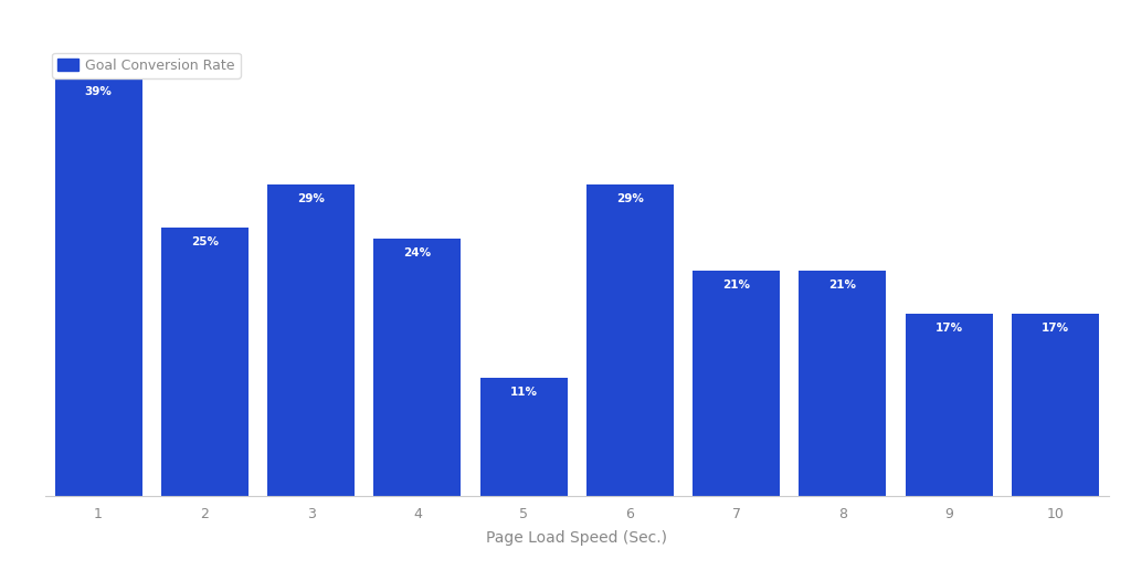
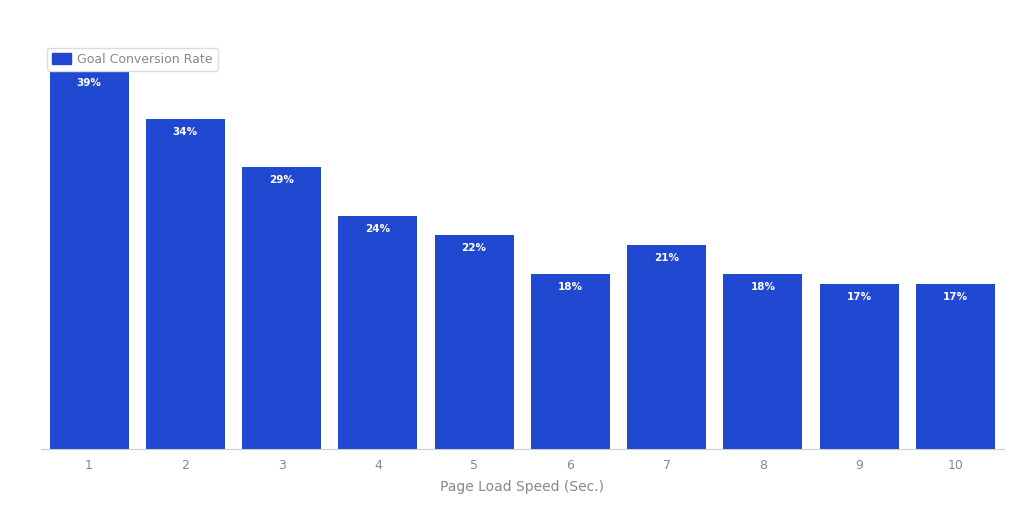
2: 25% -> 34%
5: 11% -> 22%
6: 29% -> 18%
8: 21% -> 18%
